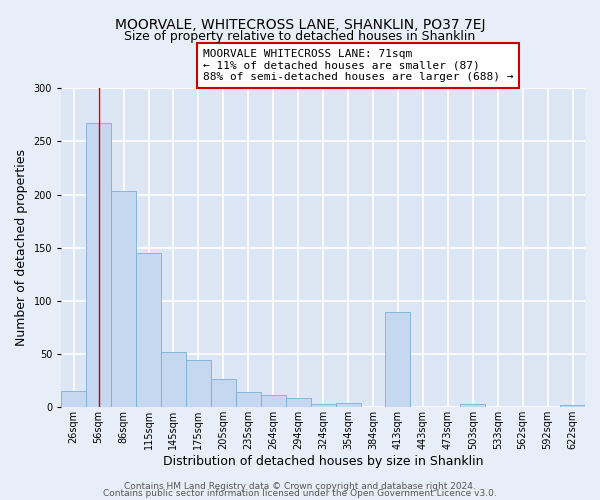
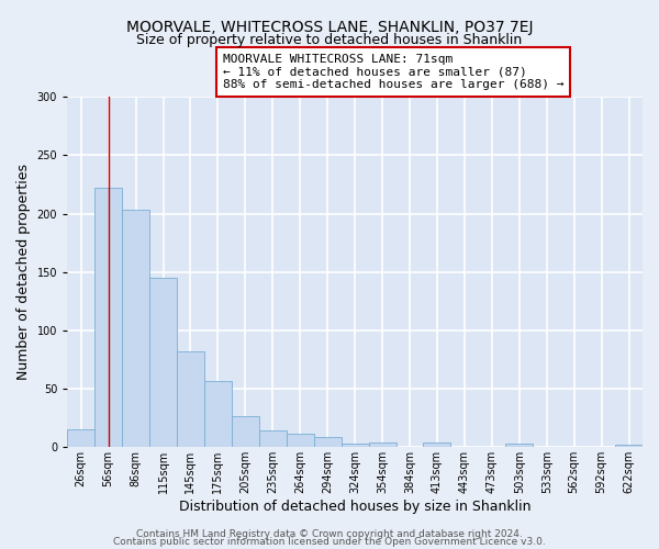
56sqm: 267 -> 222
145sqm: 52 -> 82
175sqm: 44 -> 56
413sqm: 89 -> 4
